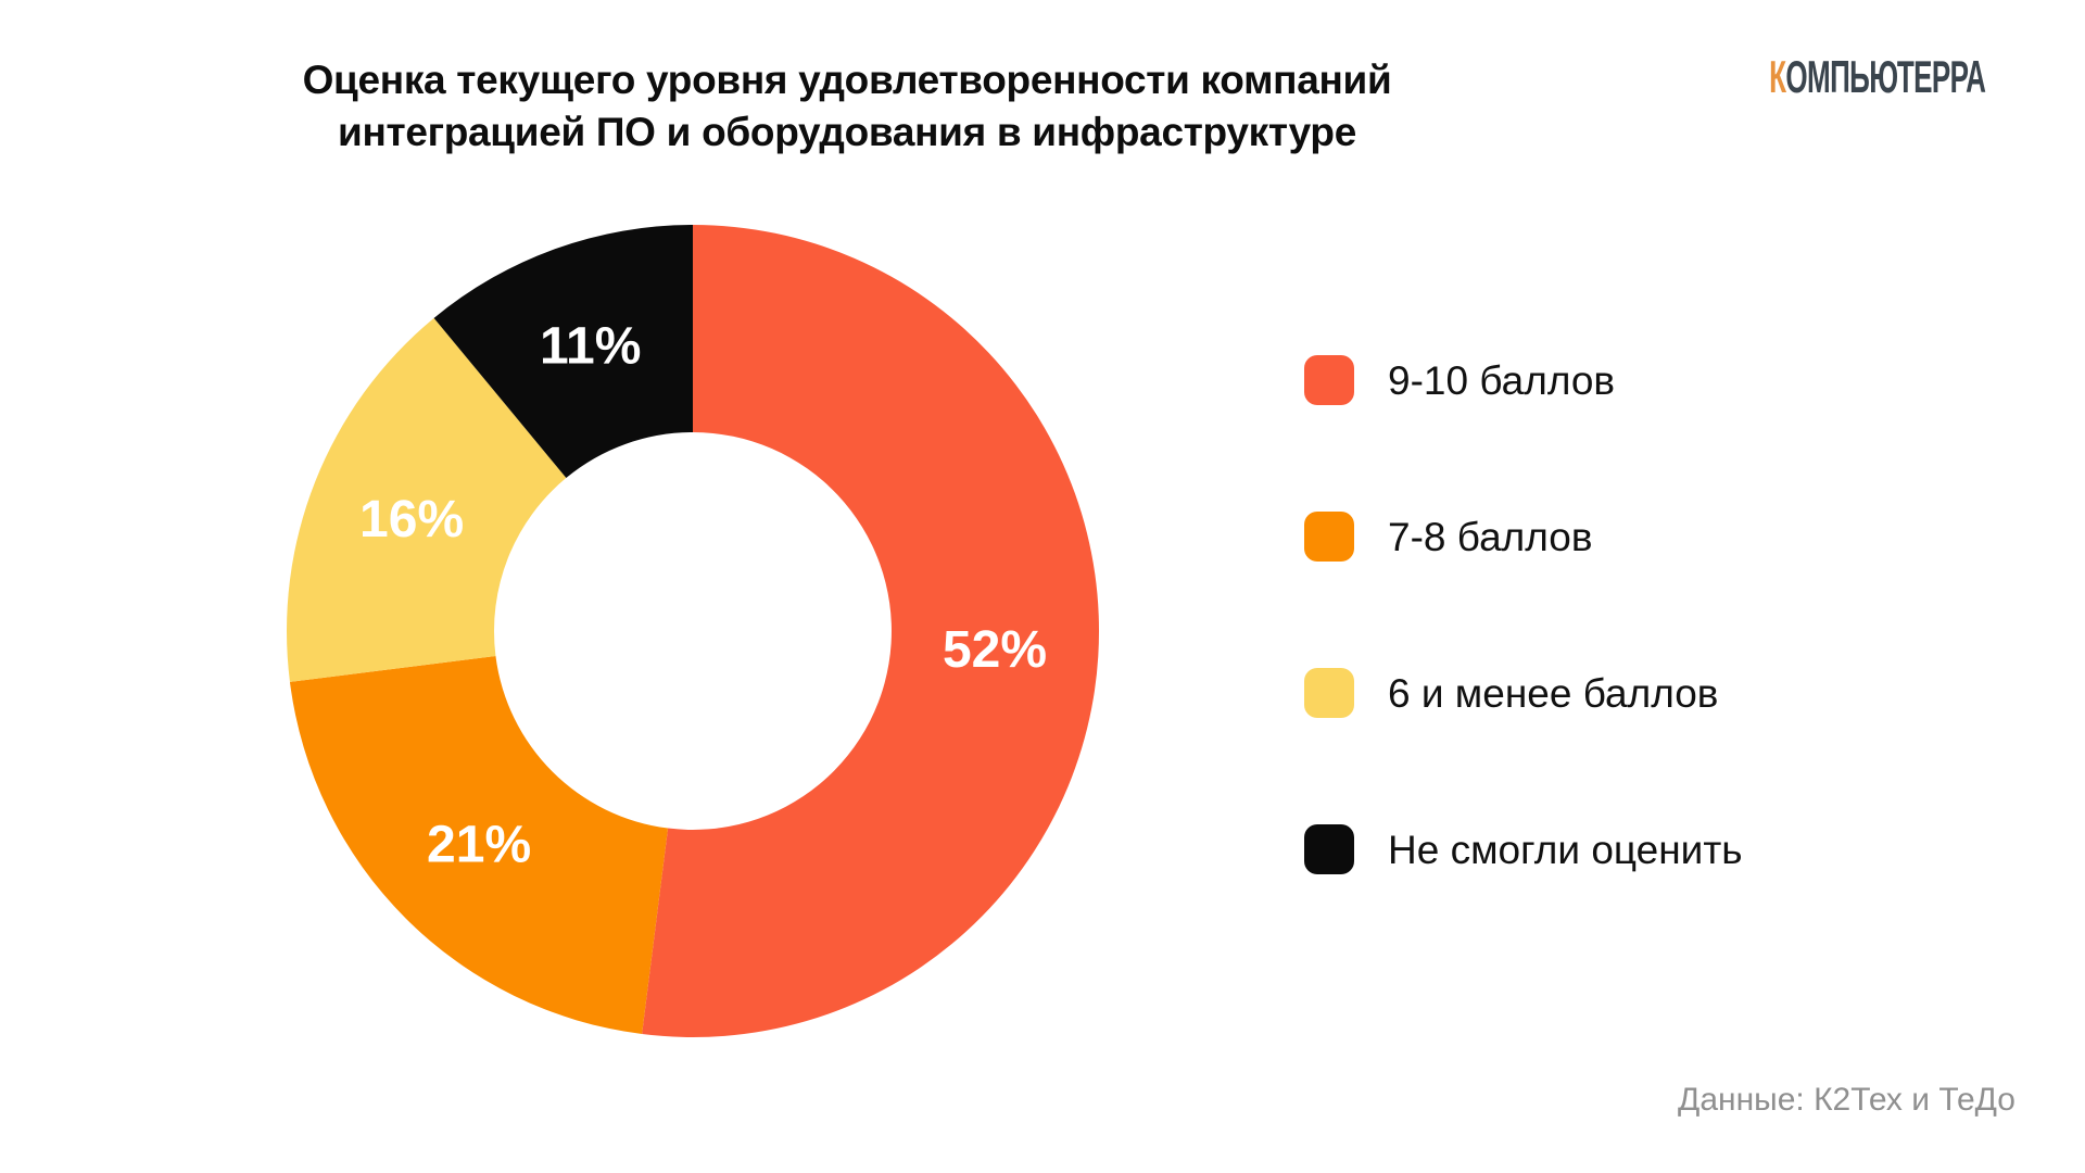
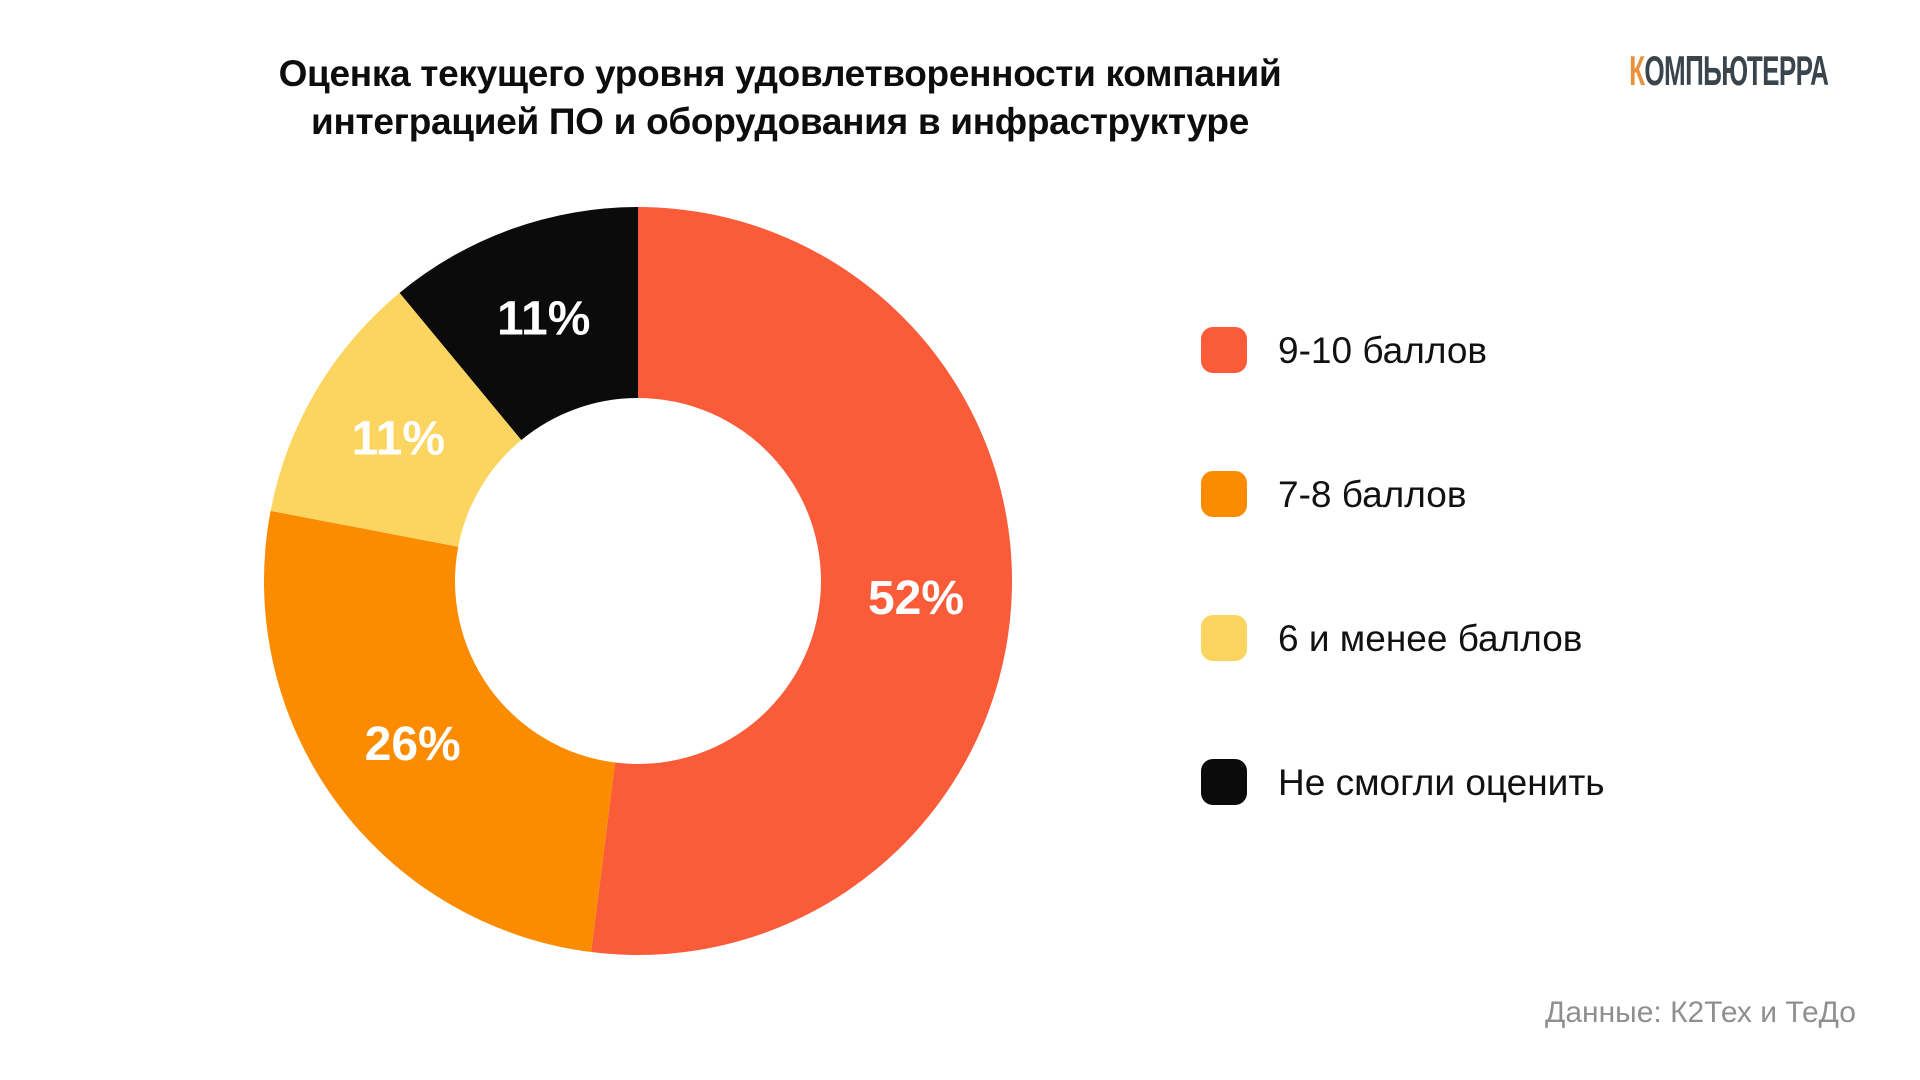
7-8 баллов: 21% -> 26%
6 и менее баллов: 16% -> 11%
